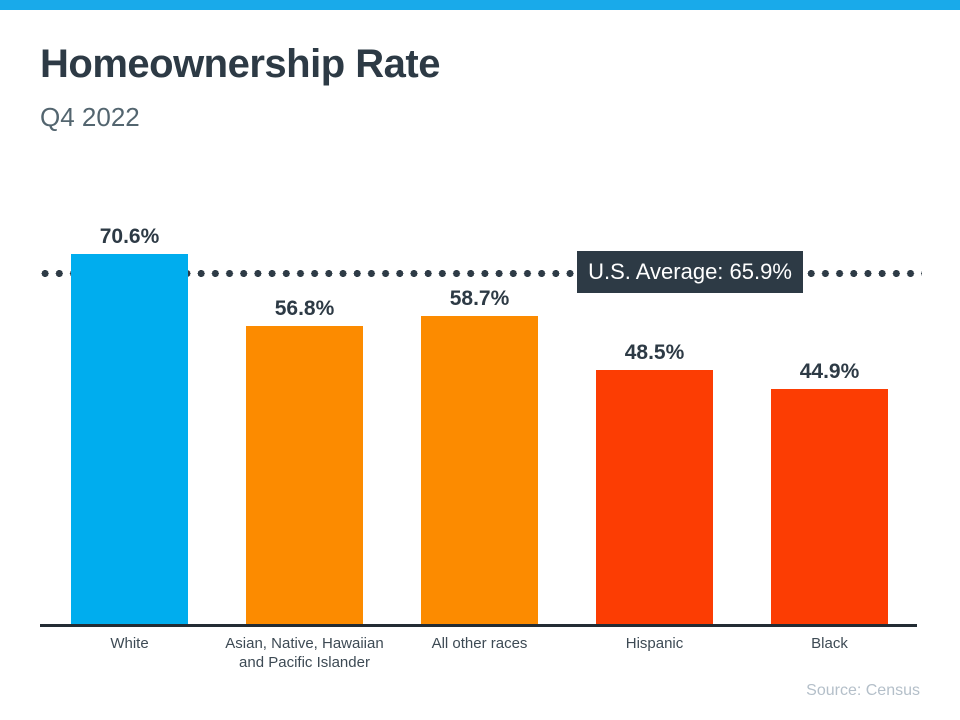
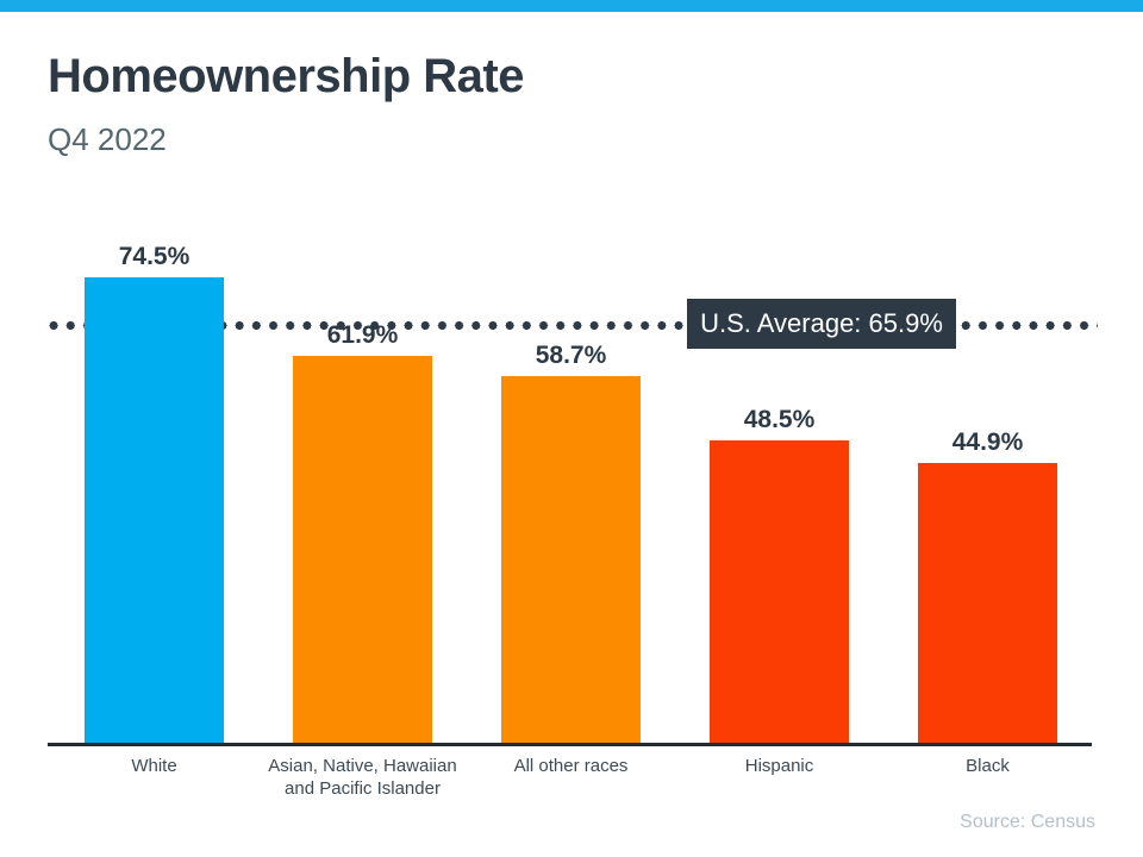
White: 70.6% -> 74.5%
Asian, Native, Hawaiian and Pacific Islander: 56.8% -> 61.9%
